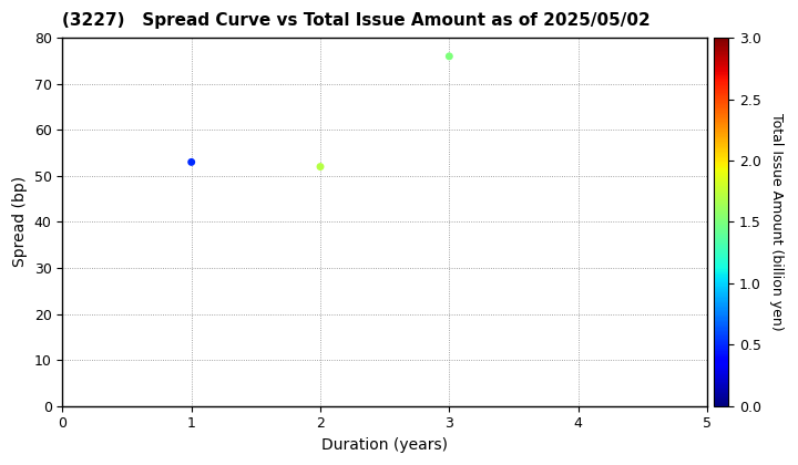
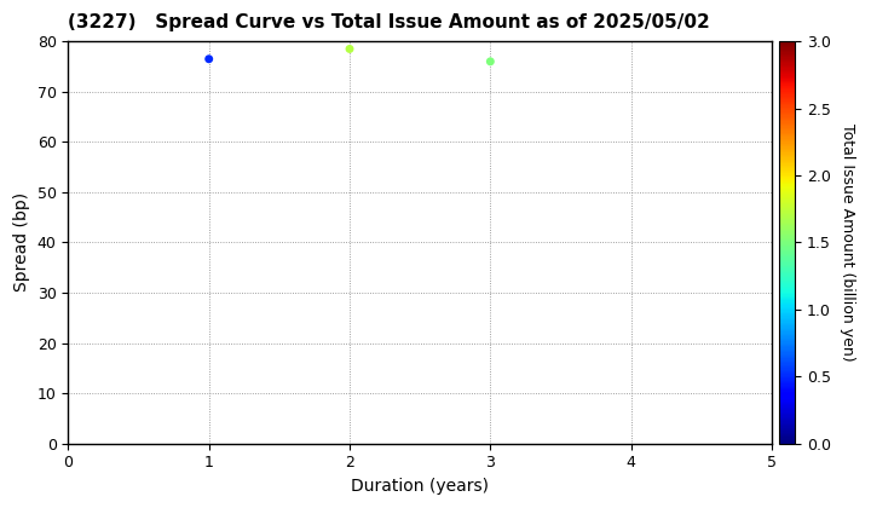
1: 53.0 -> 76.5
2: 52.0 -> 78.5
